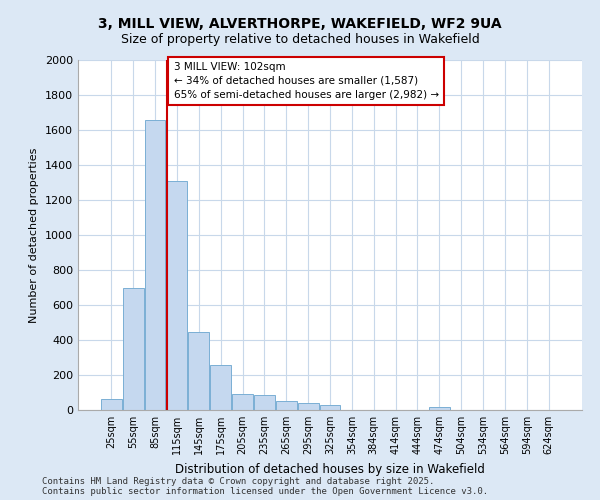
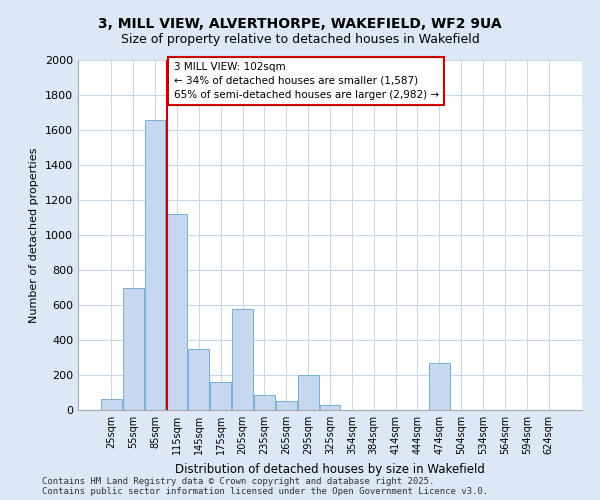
115sqm: 1310 -> 1120
145sqm: 440 -> 350
175sqm: 260 -> 160
205sqm: 90 -> 580
295sqm: 40 -> 200
474sqm: 20 -> 270
